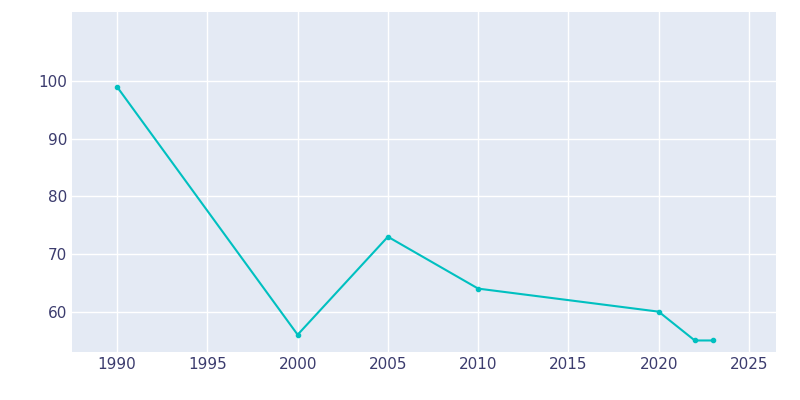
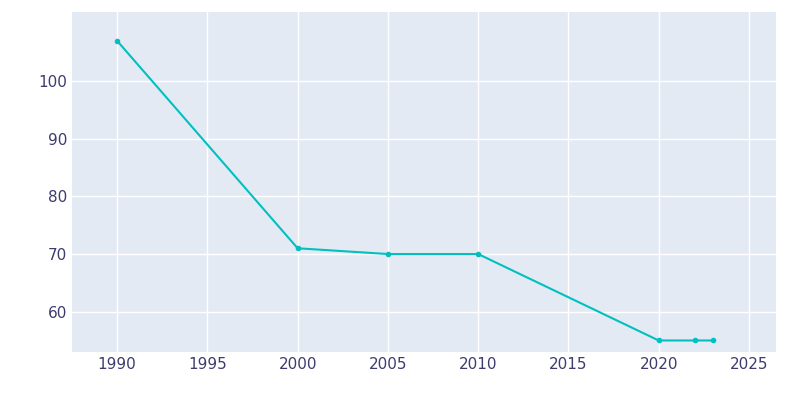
1990: 99 -> 107
2000: 56 -> 71
2005: 73 -> 70
2010: 64 -> 70
2020: 60 -> 55
